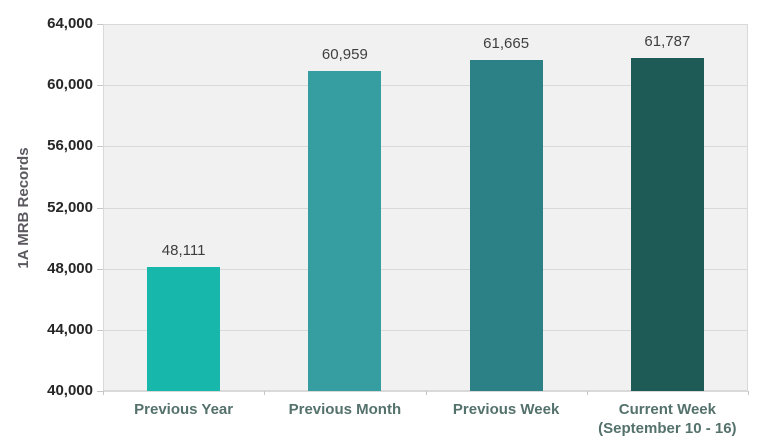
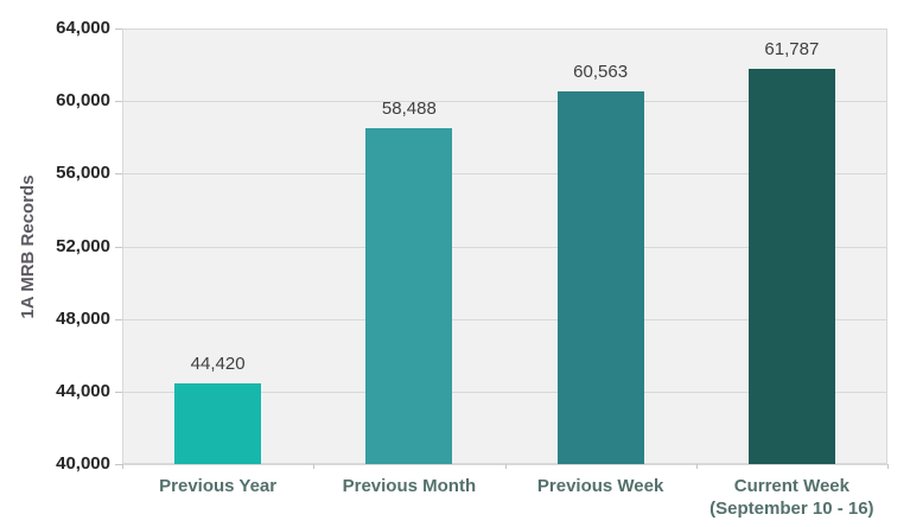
Previous Year: 48,111 -> 44,420
Previous Month: 60,959 -> 58,488
Previous Week: 61,665 -> 60,563
